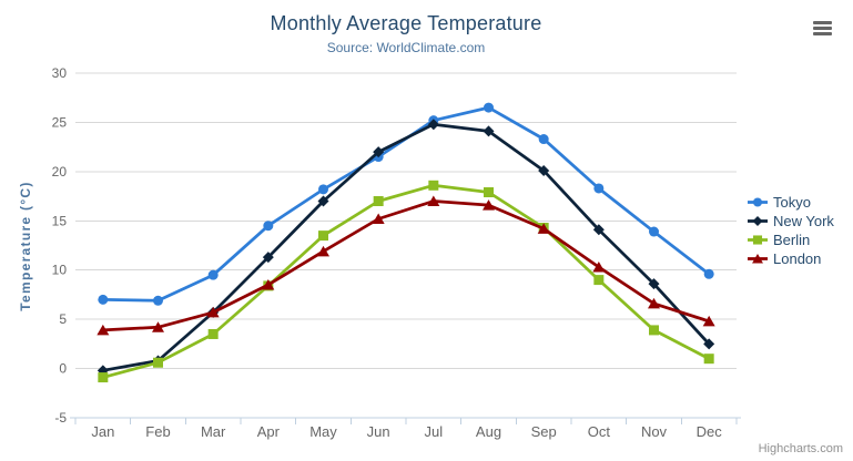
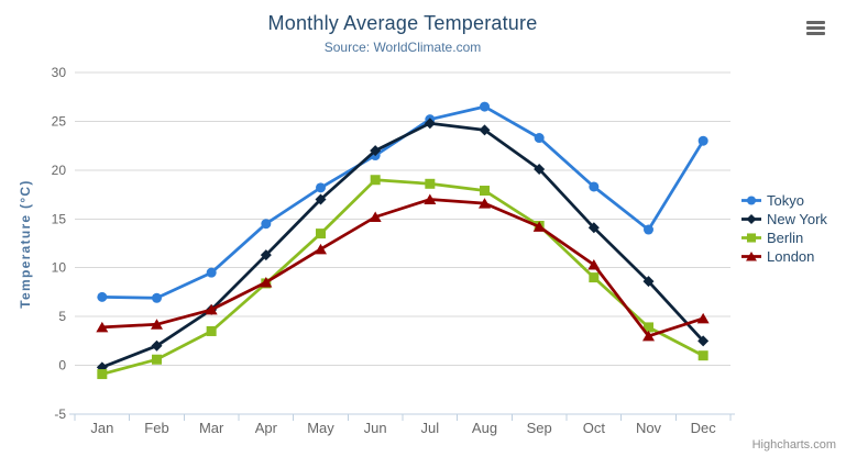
New York/Feb: 1 -> 2
Berlin/Jun: 17 -> 19
London/Nov: 7 -> 3
Tokyo/Dec: 10 -> 23
